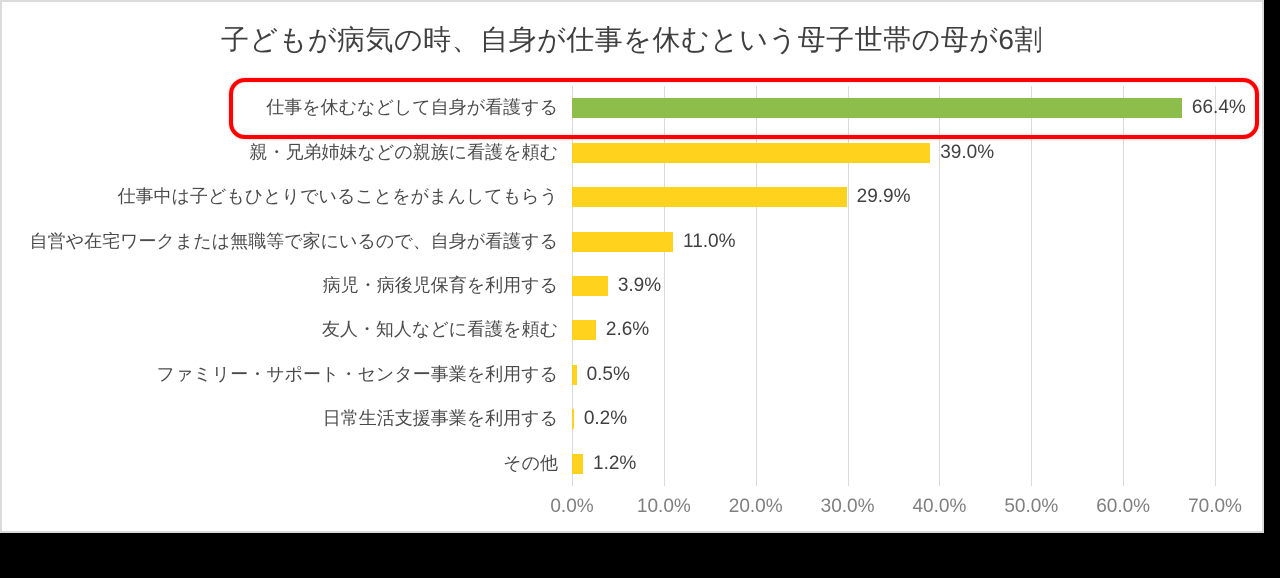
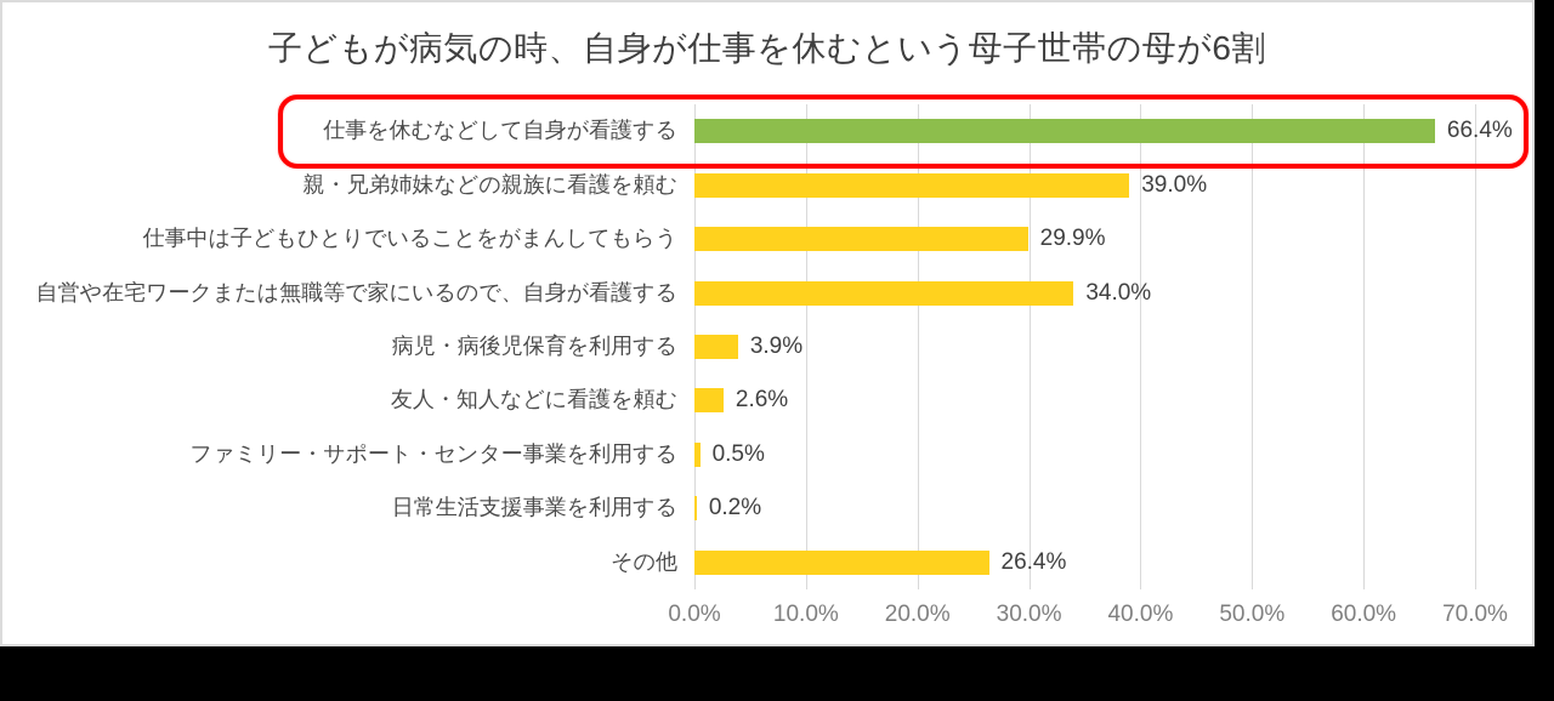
自営や在宅ワークまたは無職等で家にいるので、自身が看護する: 11.0% -> 34.0%
その他: 1.2% -> 26.4%
